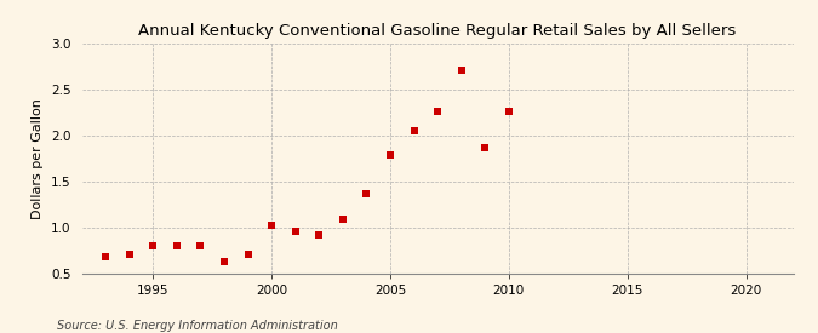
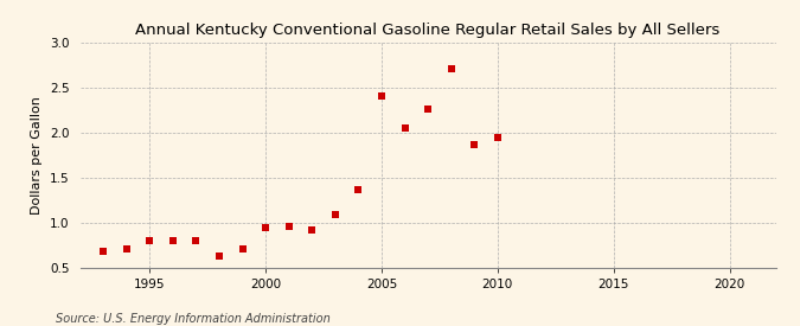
2000: 1.02 -> 0.94
2005: 1.78 -> 2.40
2010: 2.26 -> 1.94
